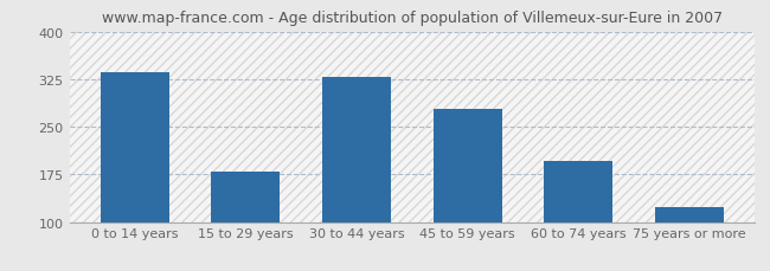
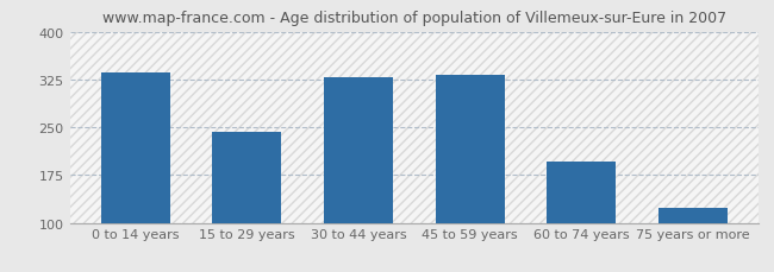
15 to 29 years: 180 -> 243
45 to 59 years: 278 -> 332
